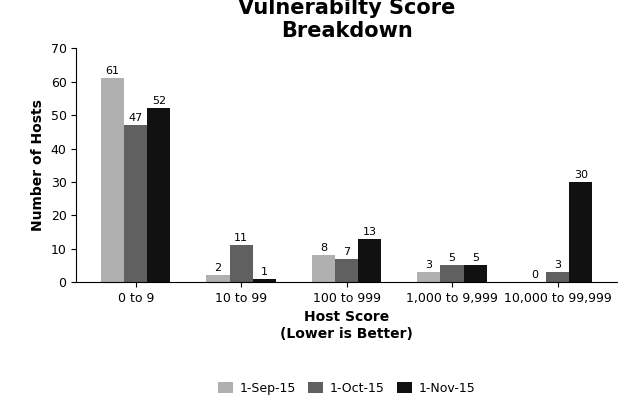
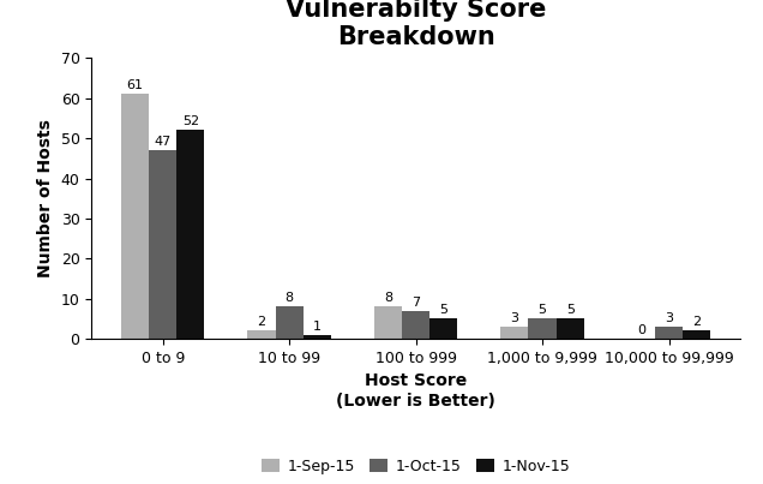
1-Oct-15/10 to 99: 11 -> 8
1-Nov-15/100 to 999: 13 -> 5
1-Nov-15/10,000 to 99,999: 30 -> 2
